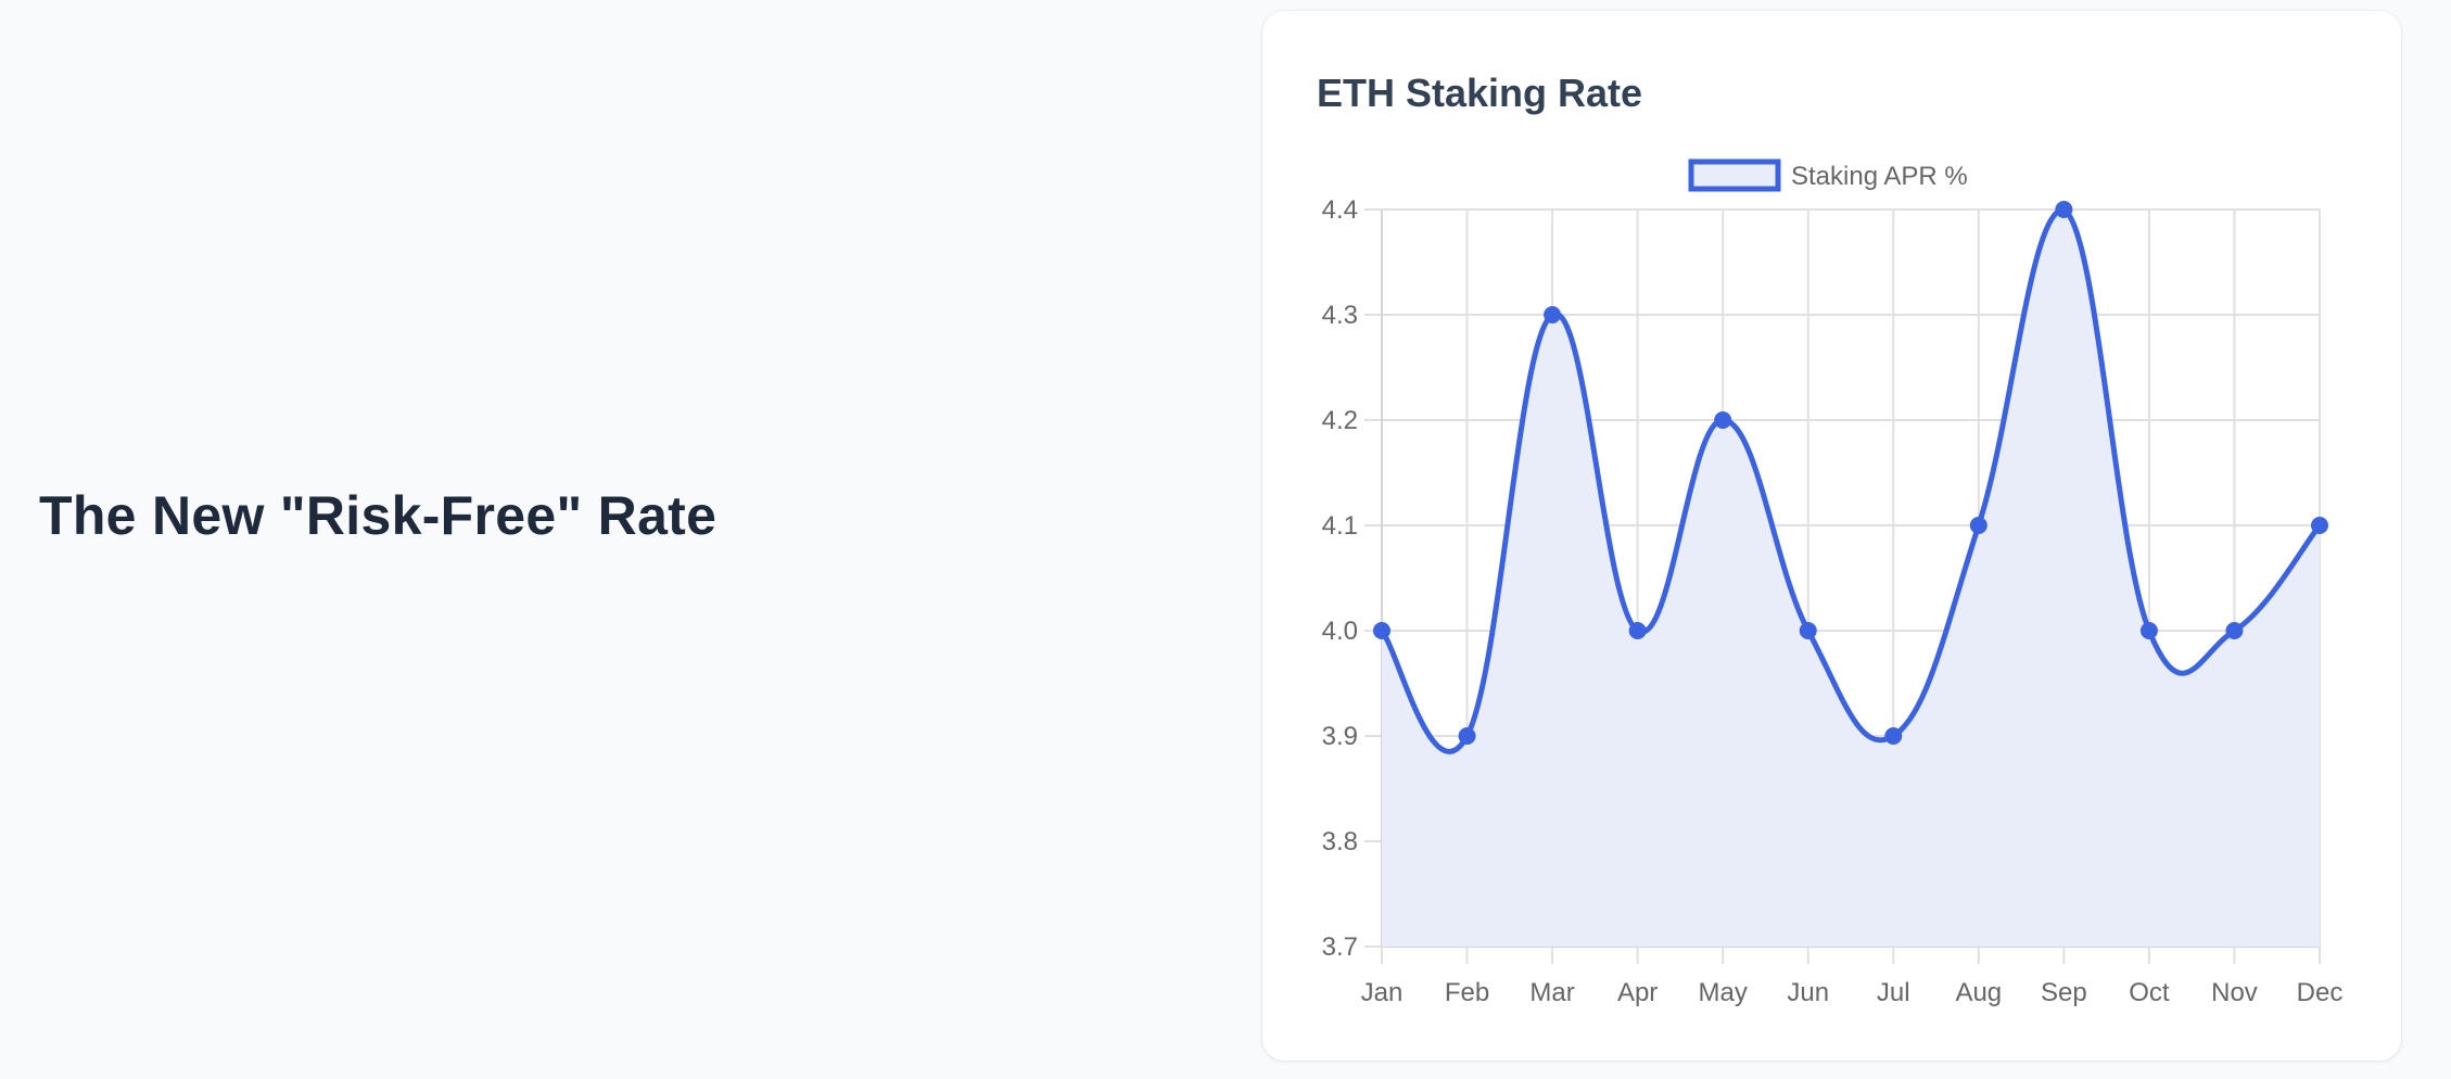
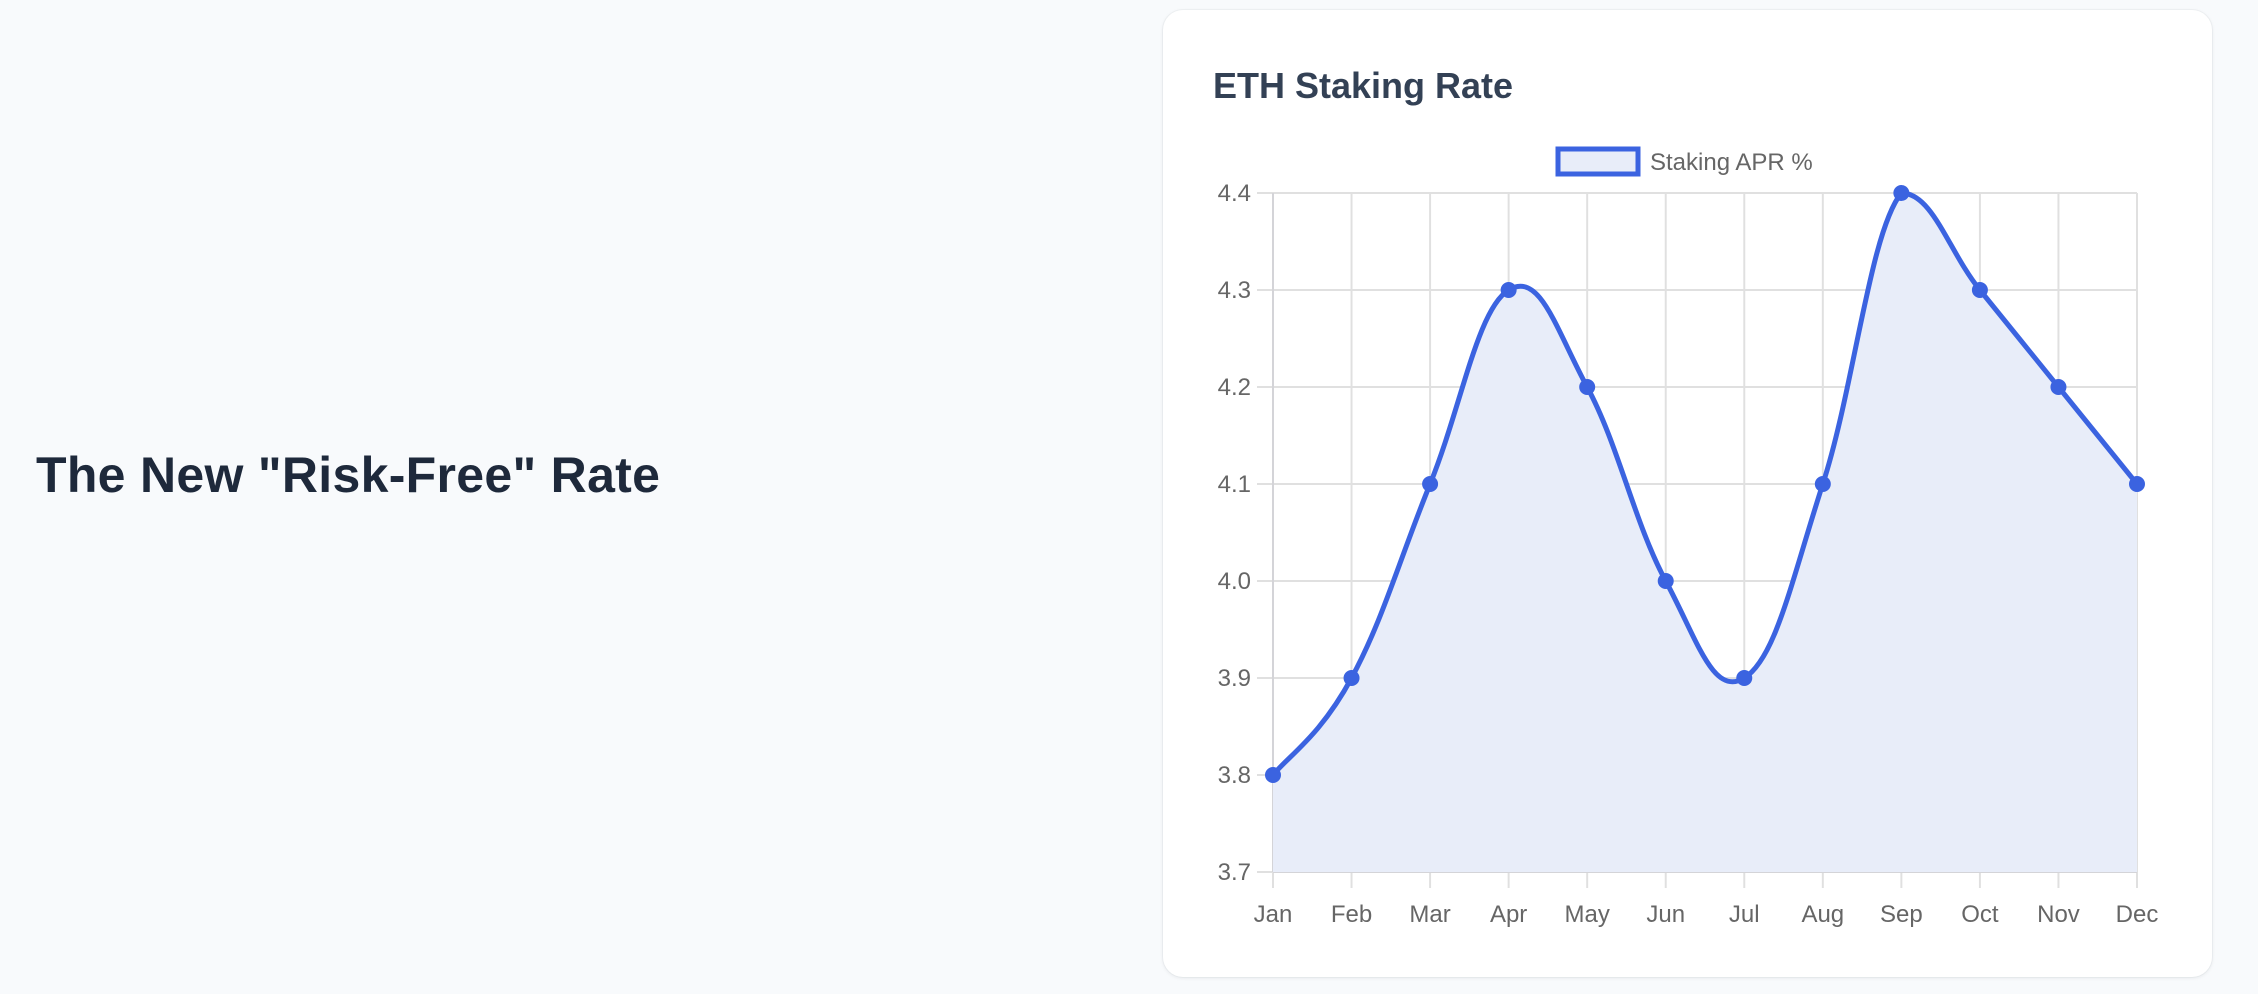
Jan: 4.0 -> 3.8
Mar: 4.3 -> 4.1
Apr: 4.0 -> 4.3
Oct: 4.0 -> 4.3
Nov: 4.0 -> 4.2
